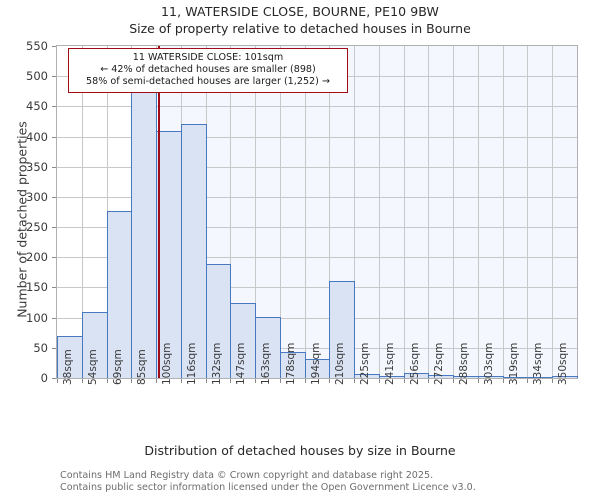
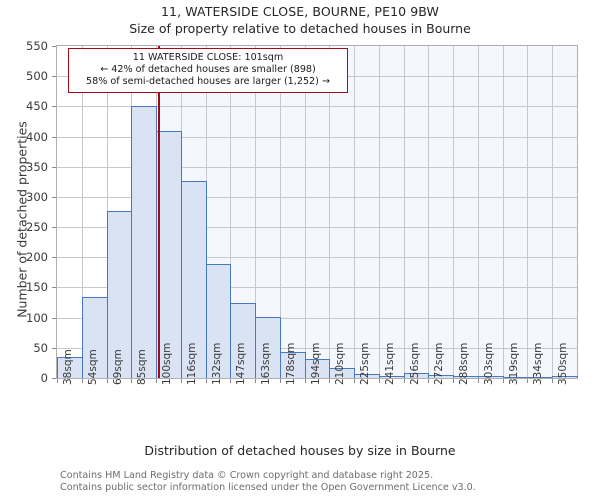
38sqm: 70 -> 30
54sqm: 110 -> 140
85sqm: 480 -> 450
116sqm: 420 -> 330
210sqm: 160 -> 20
